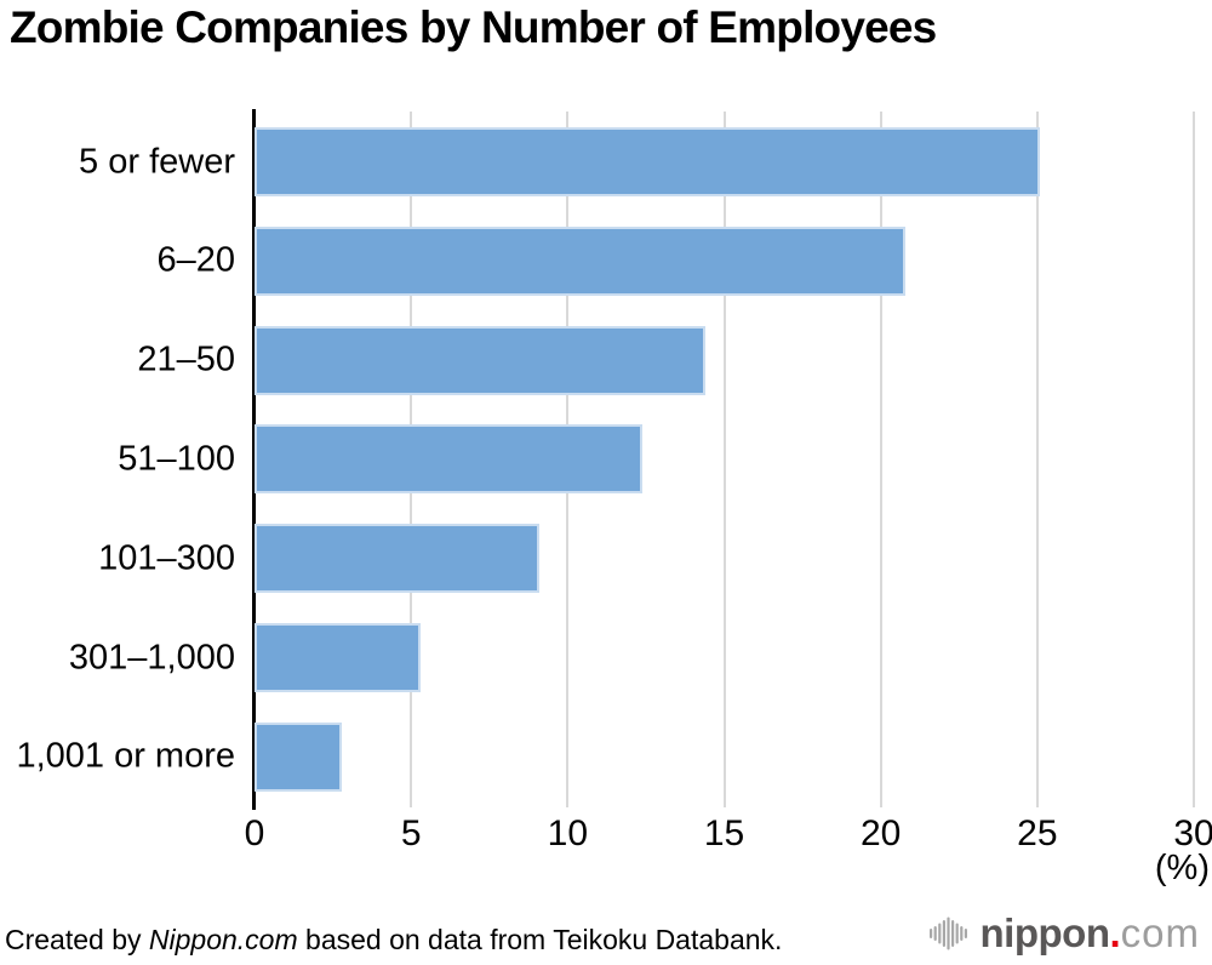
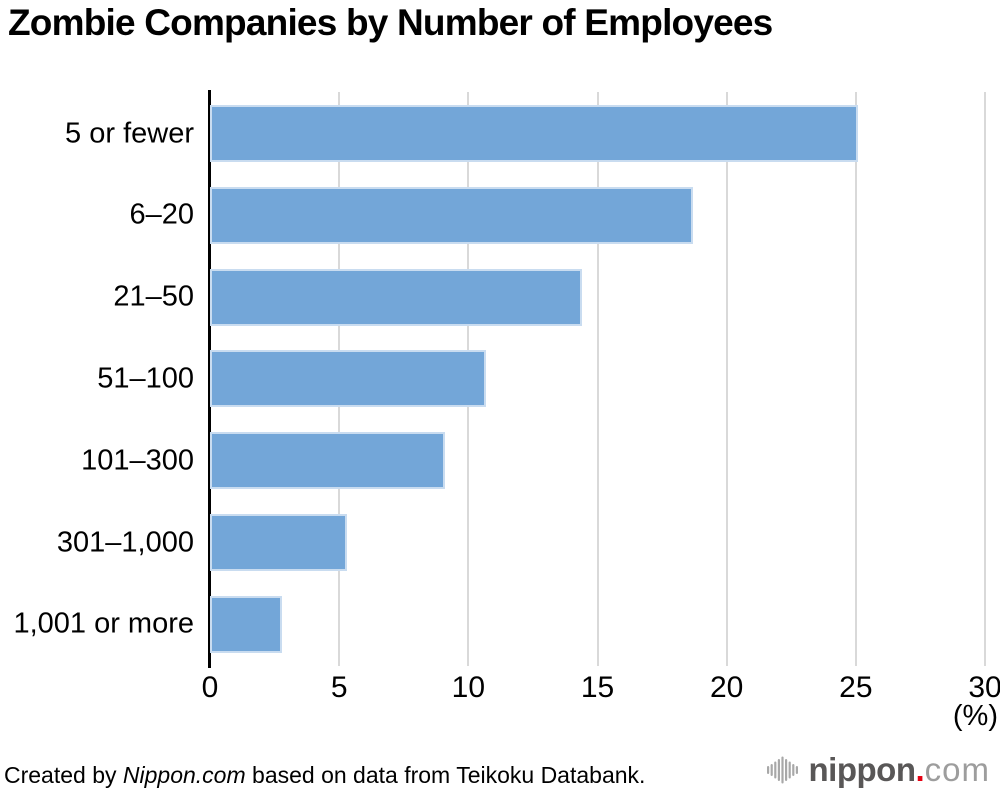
6–20: 20.8 -> 18.7
51–100: 12.4 -> 10.7
